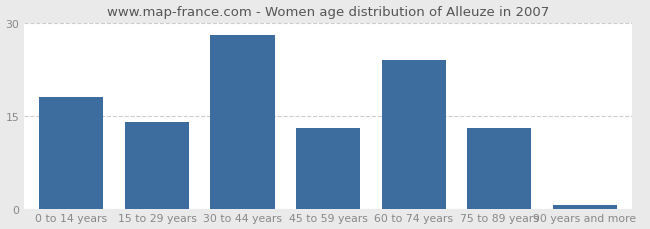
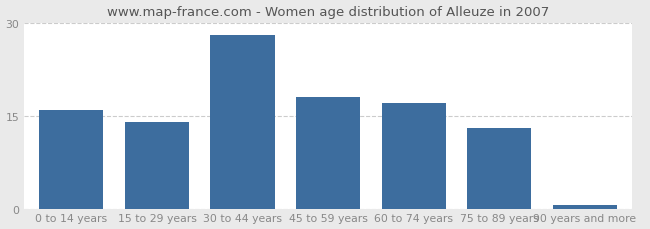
0 to 14 years: 18.0 -> 16.0
45 to 59 years: 13.0 -> 18.0
60 to 74 years: 24.0 -> 17.0
